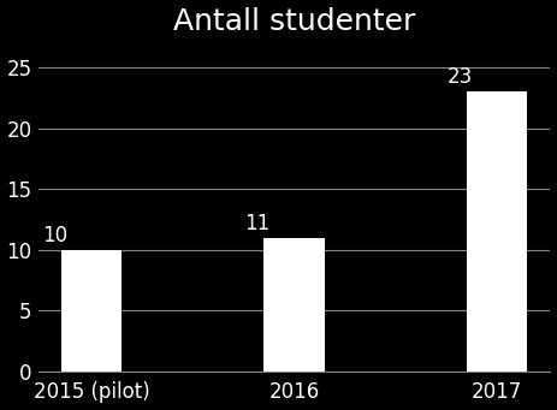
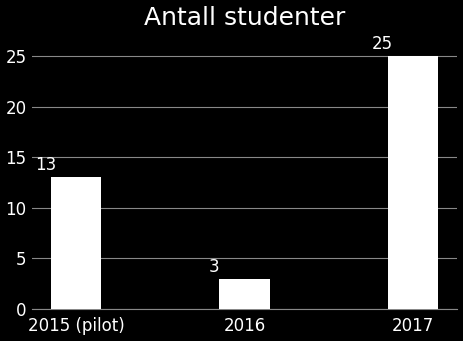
2015 (pilot): 10 -> 13
2016: 11 -> 3
2017: 23 -> 25
